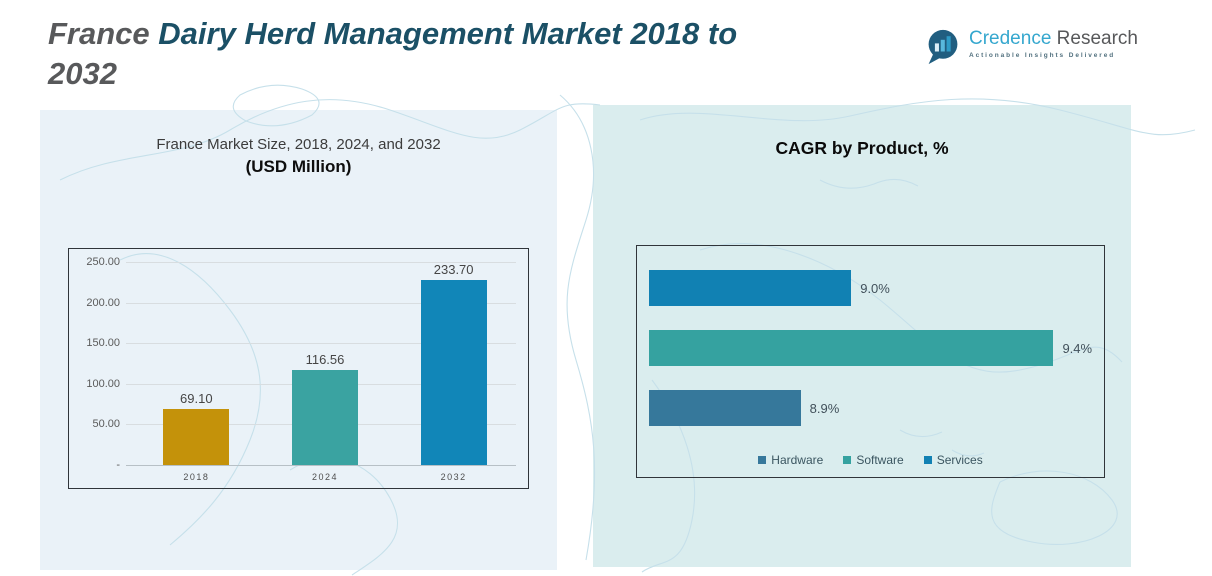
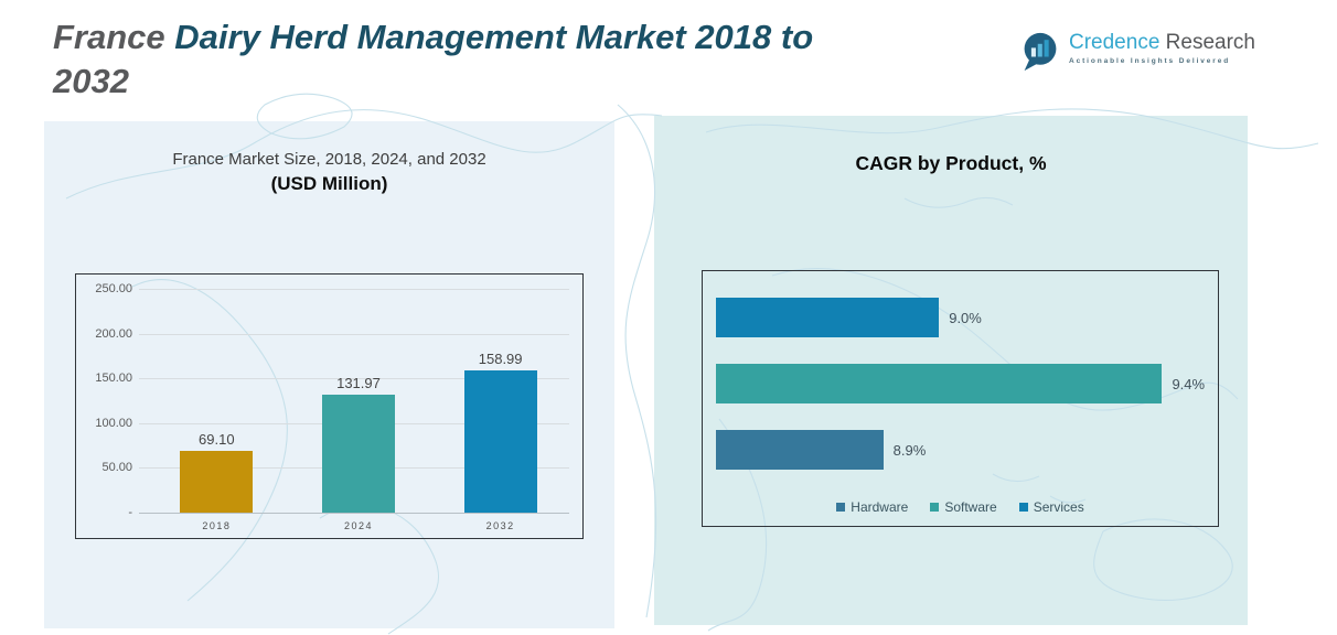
France Market Size, 2018, 2024, and 2032 (USD Million)/2024: 116.56 -> 131.97
France Market Size, 2018, 2024, and 2032 (USD Million)/2032: 233.70 -> 158.99
